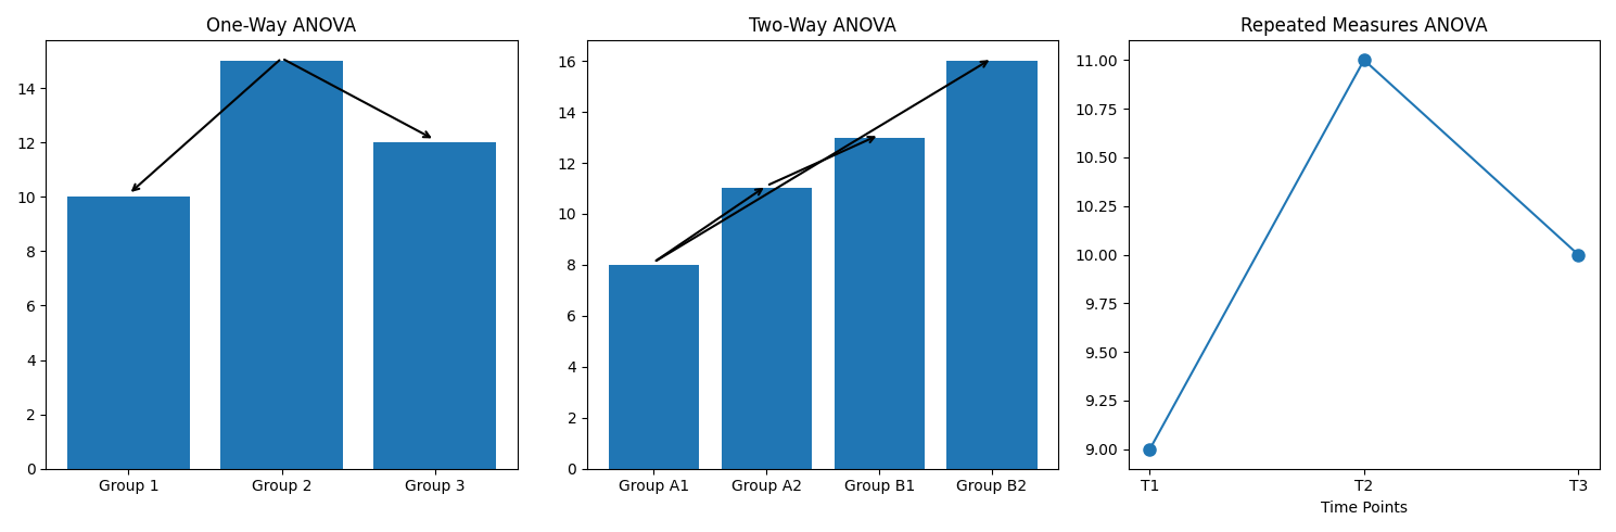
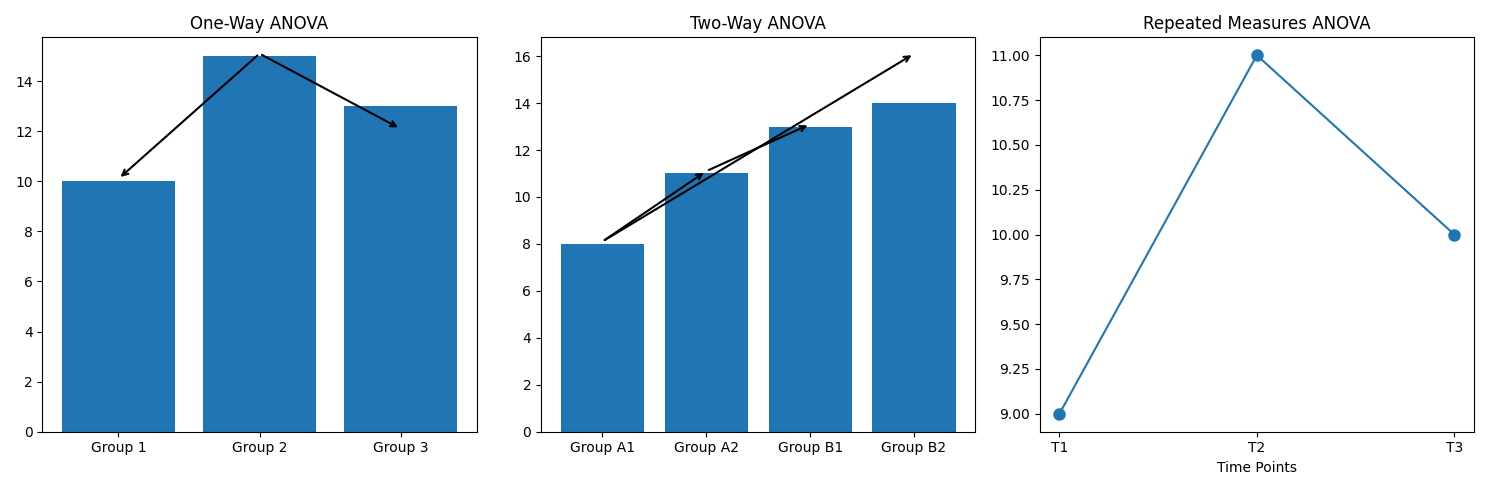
One-Way ANOVA/Group 3: 12 -> 13
Two-Way ANOVA/Group B2: 16 -> 14
